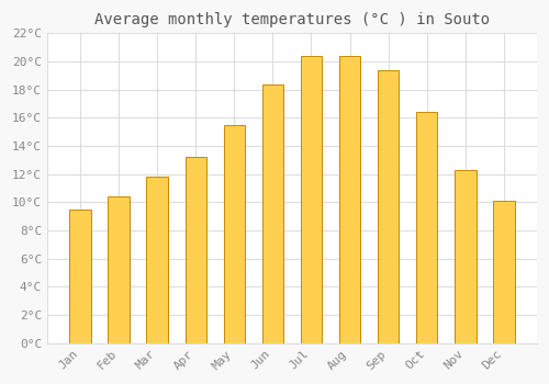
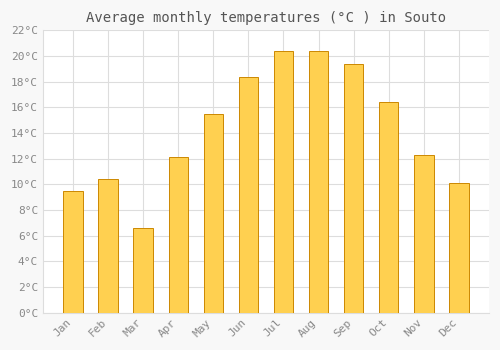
Mar: 11.8°C -> 6.6°C
Apr: 13.2°C -> 12.1°C
